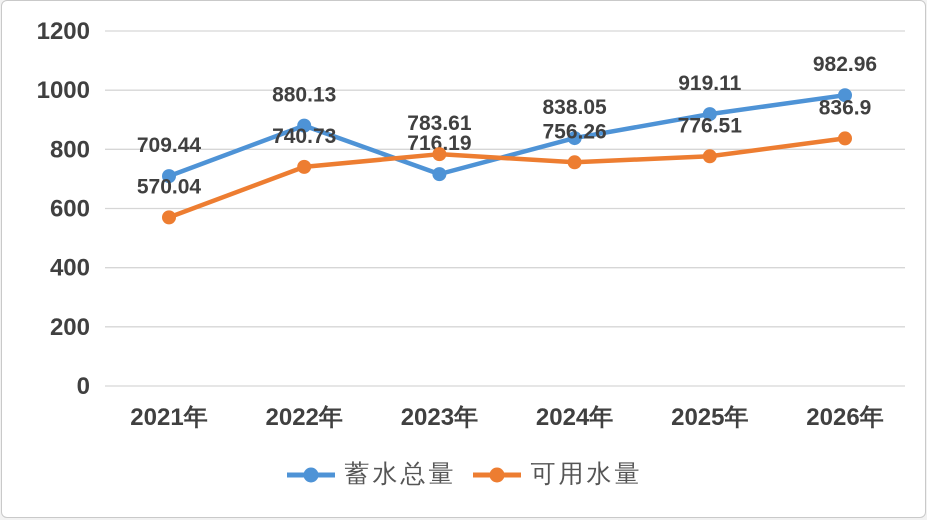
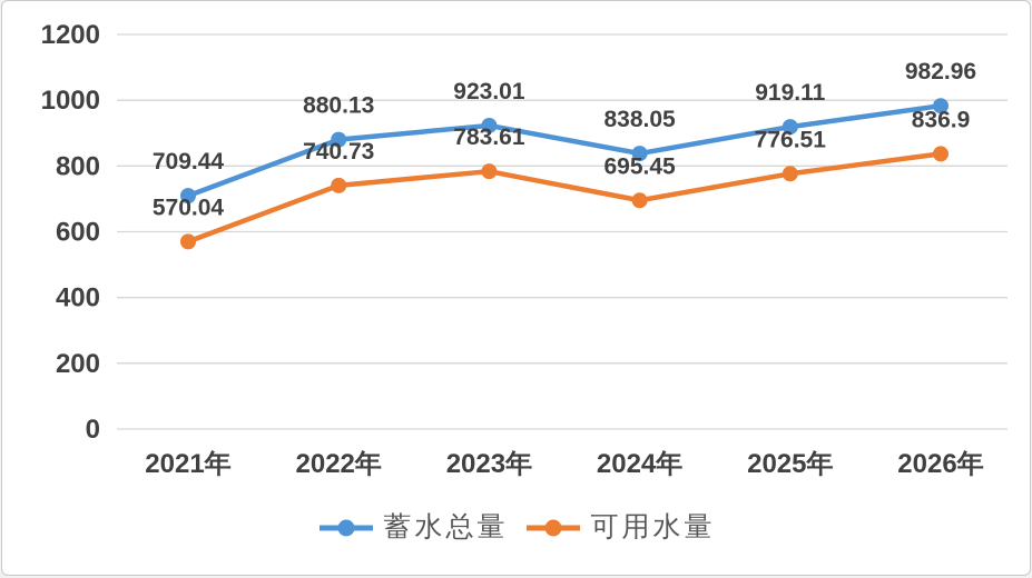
蓄水总量/2023年: 716.19 -> 923.01
可用水量/2024年: 756.26 -> 695.45
